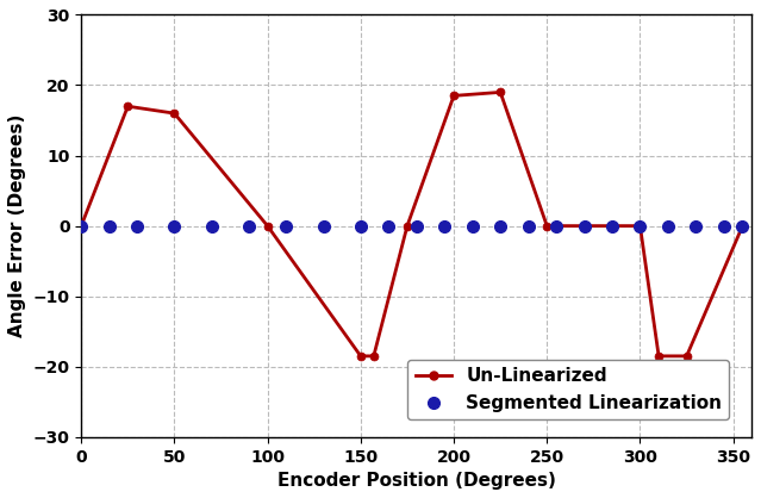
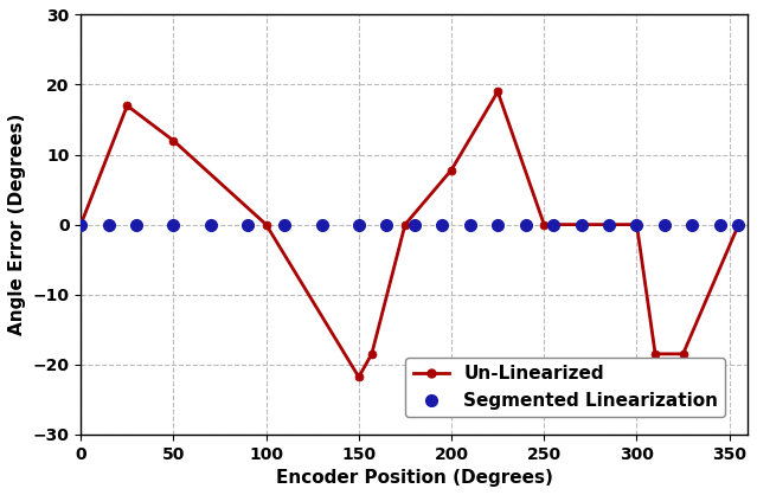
Un-Linearized/50: 16.0 -> 12.0
Un-Linearized/150: -18.5 -> -21.8
Un-Linearized/200: 18.5 -> 7.8
